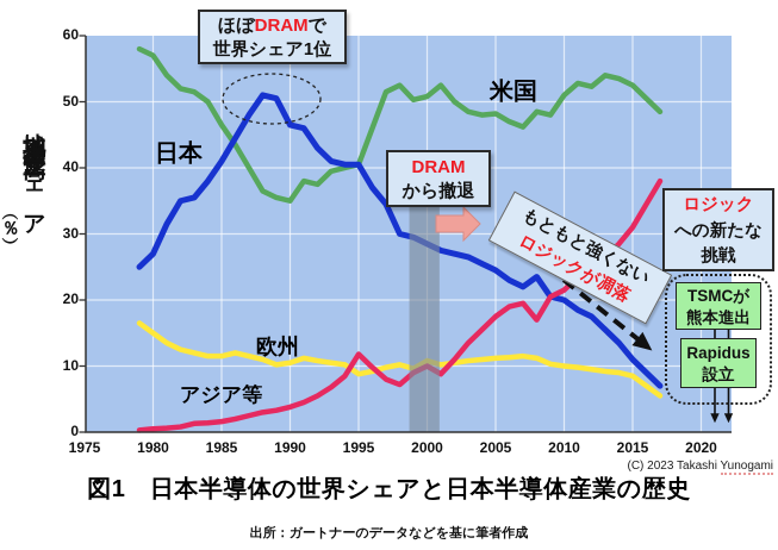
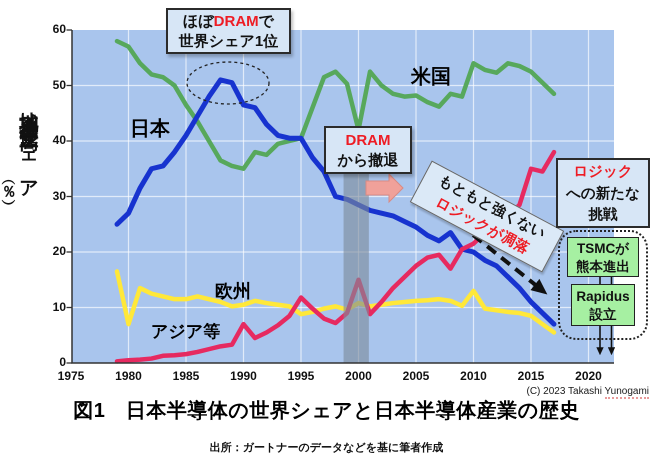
欧州/1980: 15 -> 7
アジア等/1990: 4 -> 7
米国/2000: 51 -> 42
アジア等/2000: 10 -> 15
米国/2010: 51 -> 54
欧州/2010: 10 -> 13
アジア等/2015: 31 -> 35
